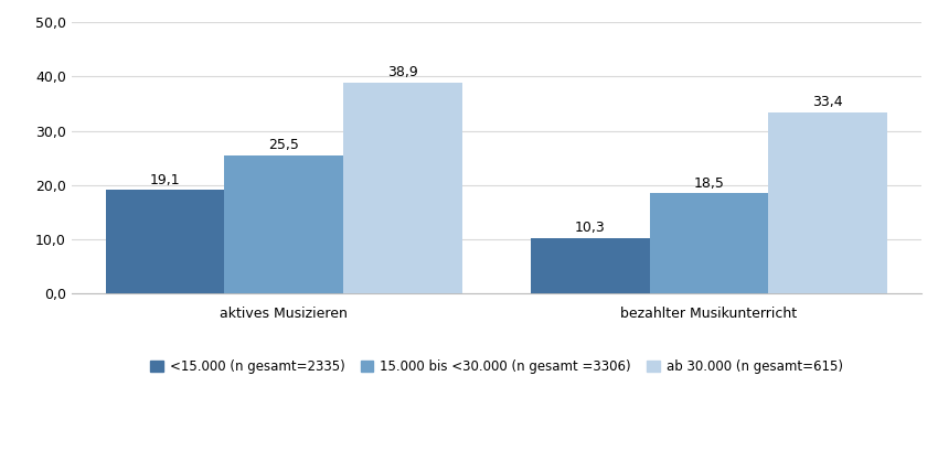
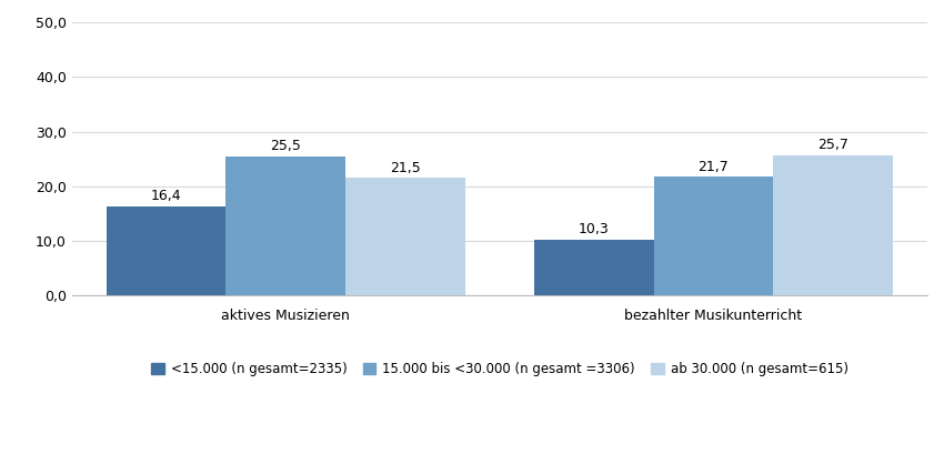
<15.000 (n gesamt=2335)/aktives Musizieren: 19,1 -> 16,4
ab 30.000 (n gesamt=615)/aktives Musizieren: 38,9 -> 21,5
15.000 bis <30.000 (n gesamt =3306)/bezahlter Musikunterricht: 18,5 -> 21,7
ab 30.000 (n gesamt=615)/bezahlter Musikunterricht: 33,4 -> 25,7
